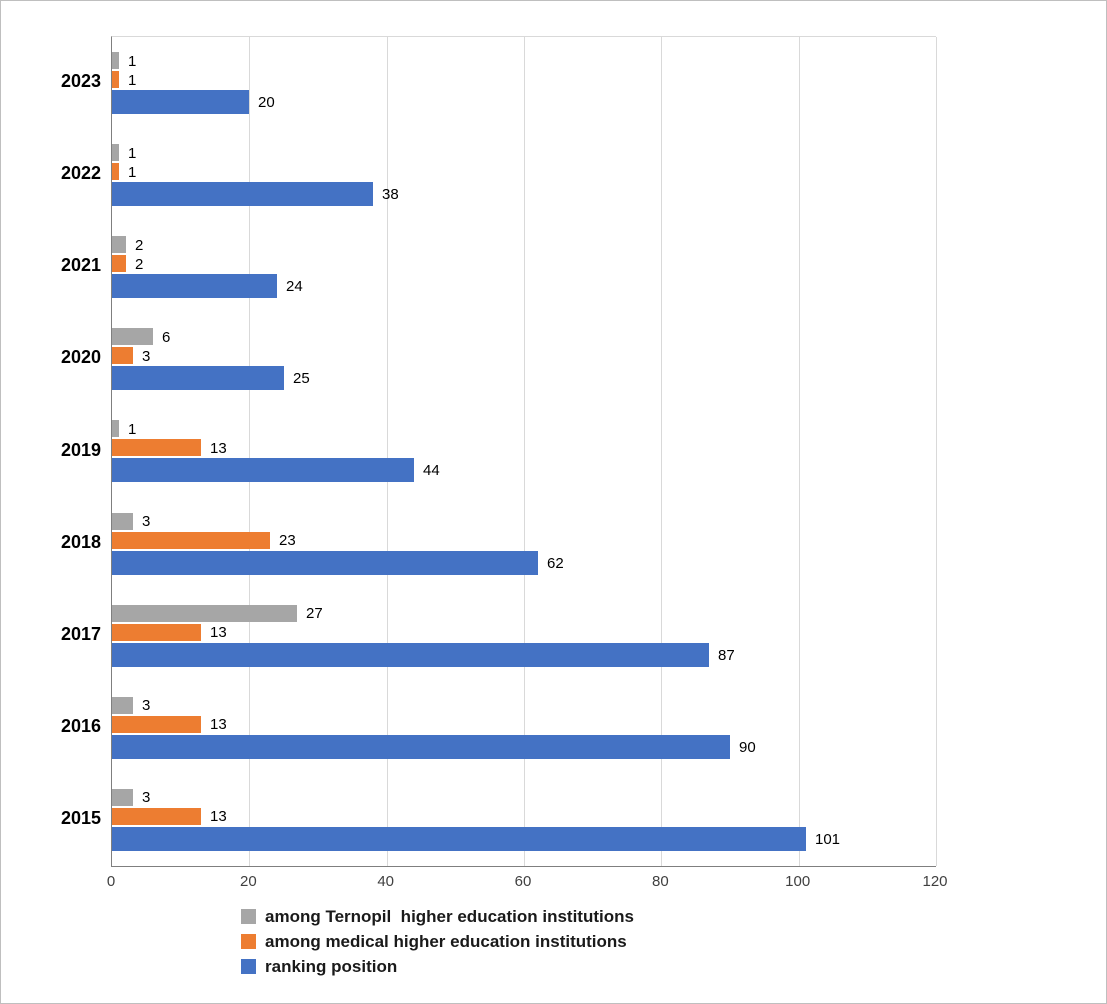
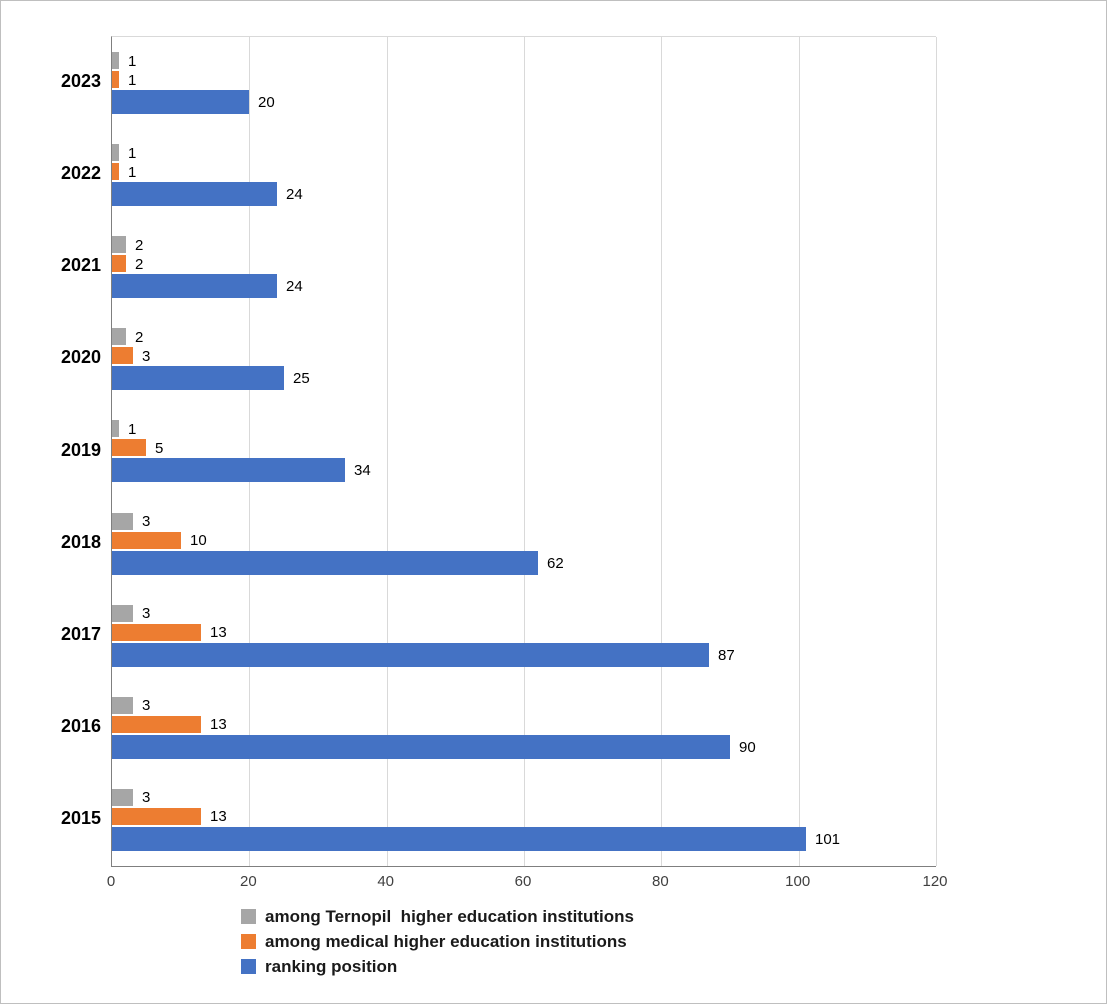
ranking position/2022: 38 -> 24
among Ternopil higher education institutions/2020: 6 -> 2
among medical higher education institutions/2019: 13 -> 5
ranking position/2019: 44 -> 34
among medical higher education institutions/2018: 23 -> 10
among Ternopil higher education institutions/2017: 27 -> 3
